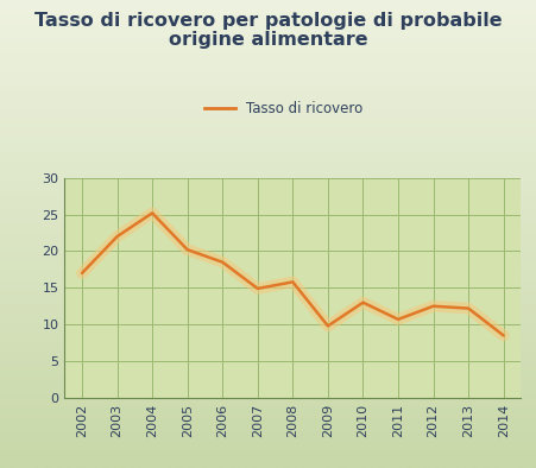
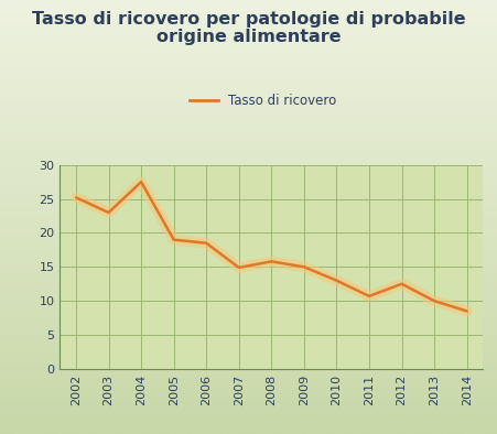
2002: 17.0 -> 25.2
2003: 22.0 -> 23.0
2004: 25.2 -> 27.5
2005: 20.2 -> 19.0
2009: 9.8 -> 15.0
2013: 12.2 -> 10.0
